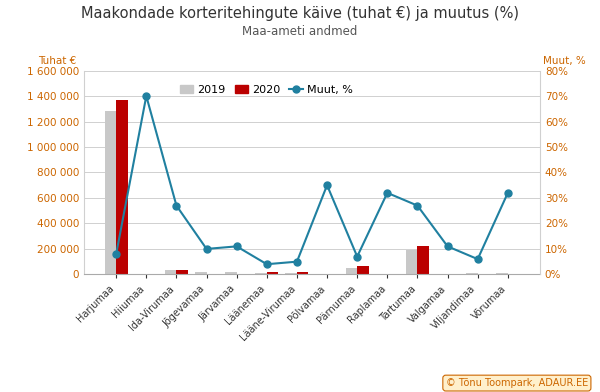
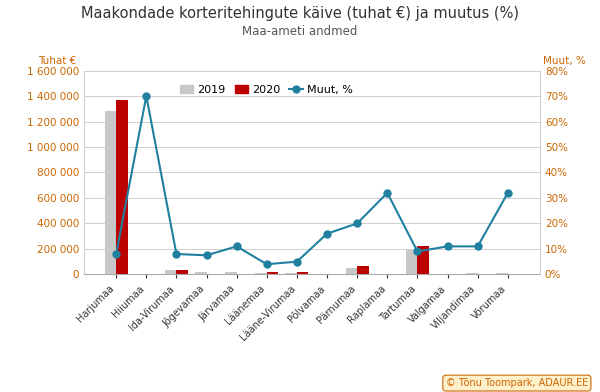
Muut, %/Ida-Virumaa: 27.0% -> 8.0%
Muut, %/Jõgevamaa: 10.0% -> 7.5%
Muut, %/Põlvamaa: 35.0% -> 16.0%
Muut, %/Pärnumaa: 7.0% -> 20.0%
Muut, %/Tartumaa: 27.0% -> 9.0%
Muut, %/Viljandimaa: 6.0% -> 11.0%
